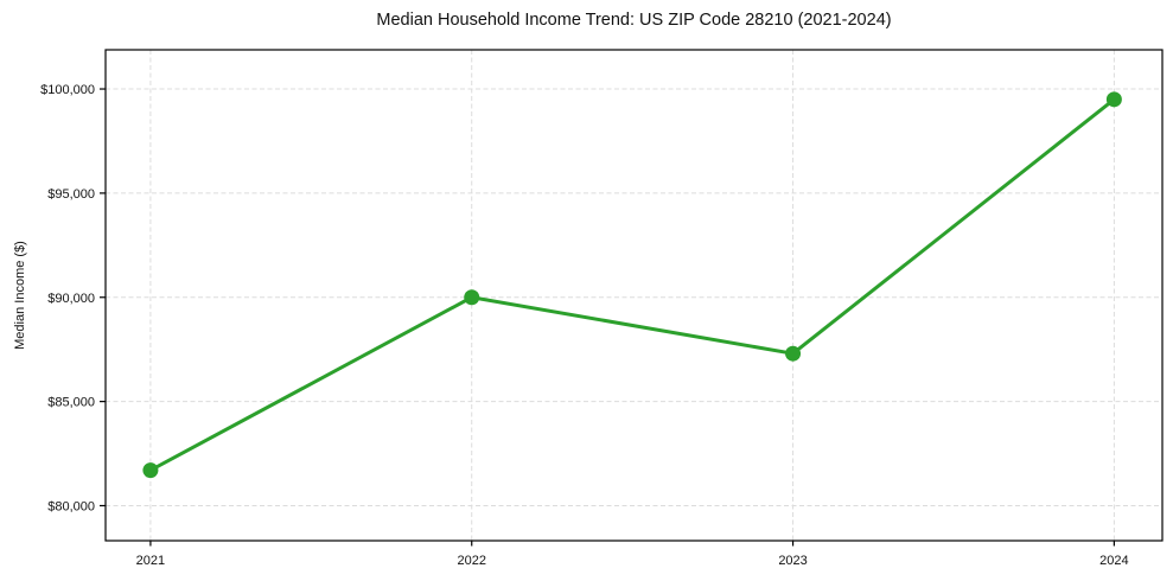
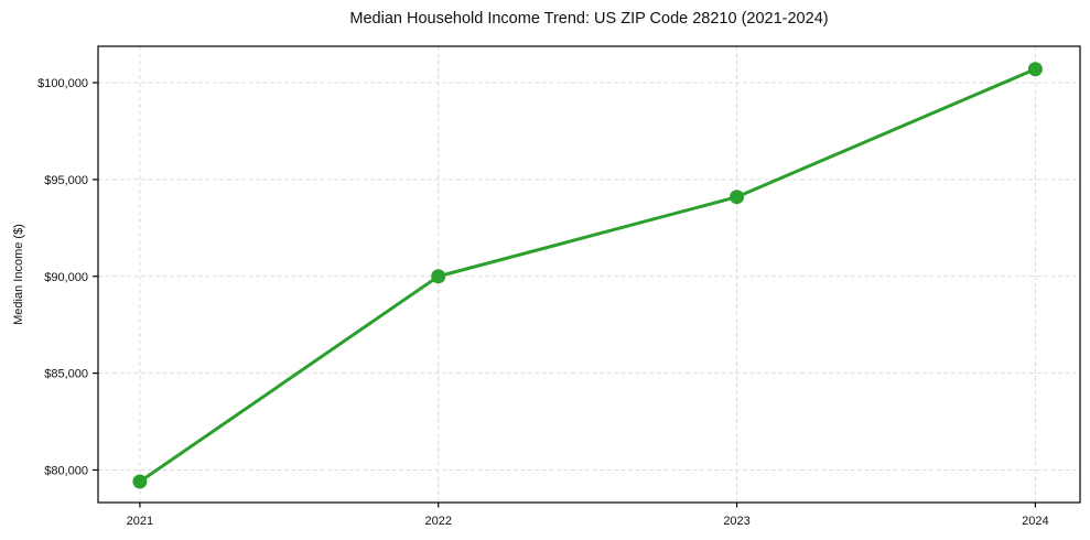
2021: $81700 -> $79400
2023: $87300 -> $94100
2024: $99500 -> $100700
